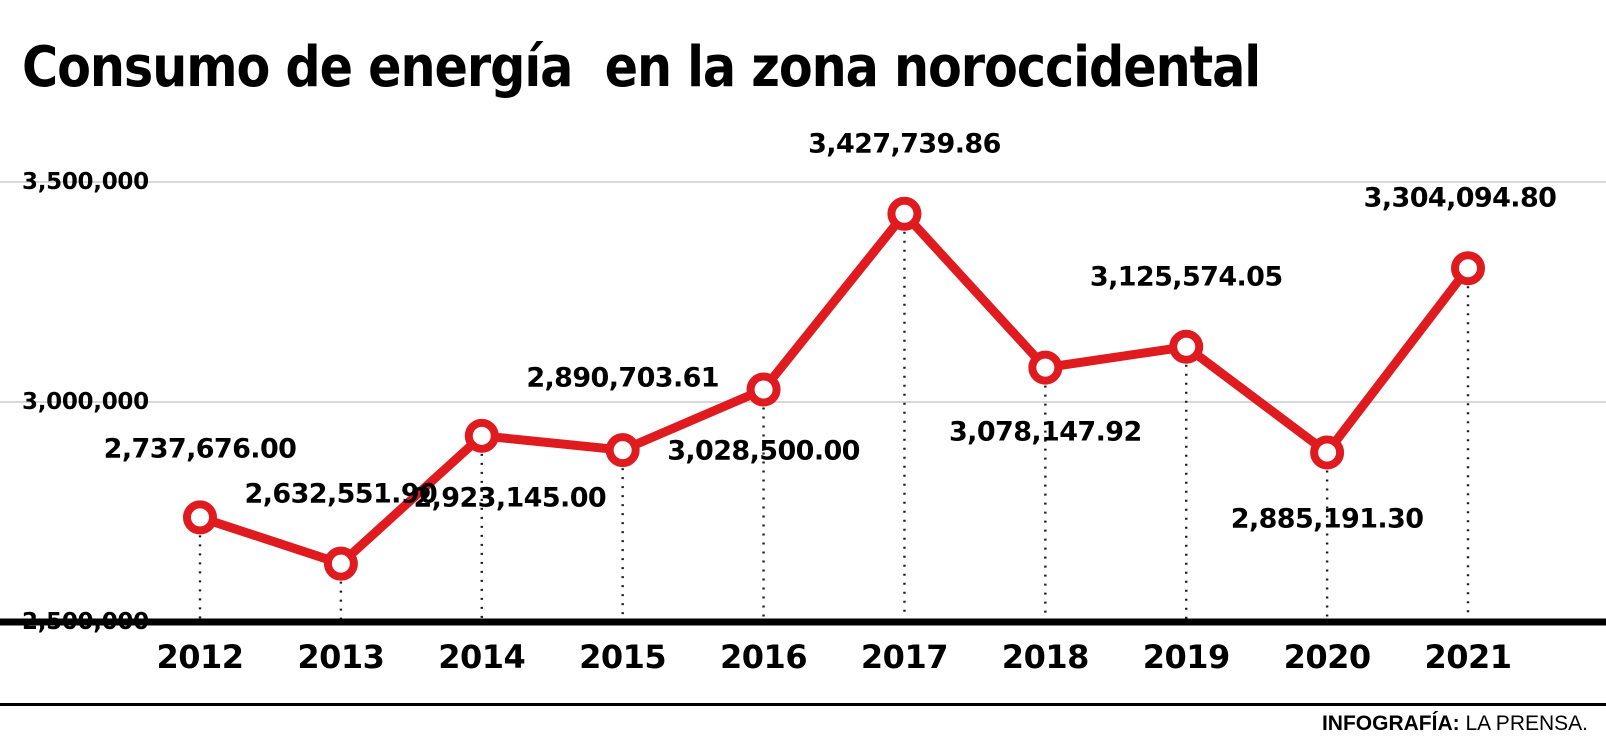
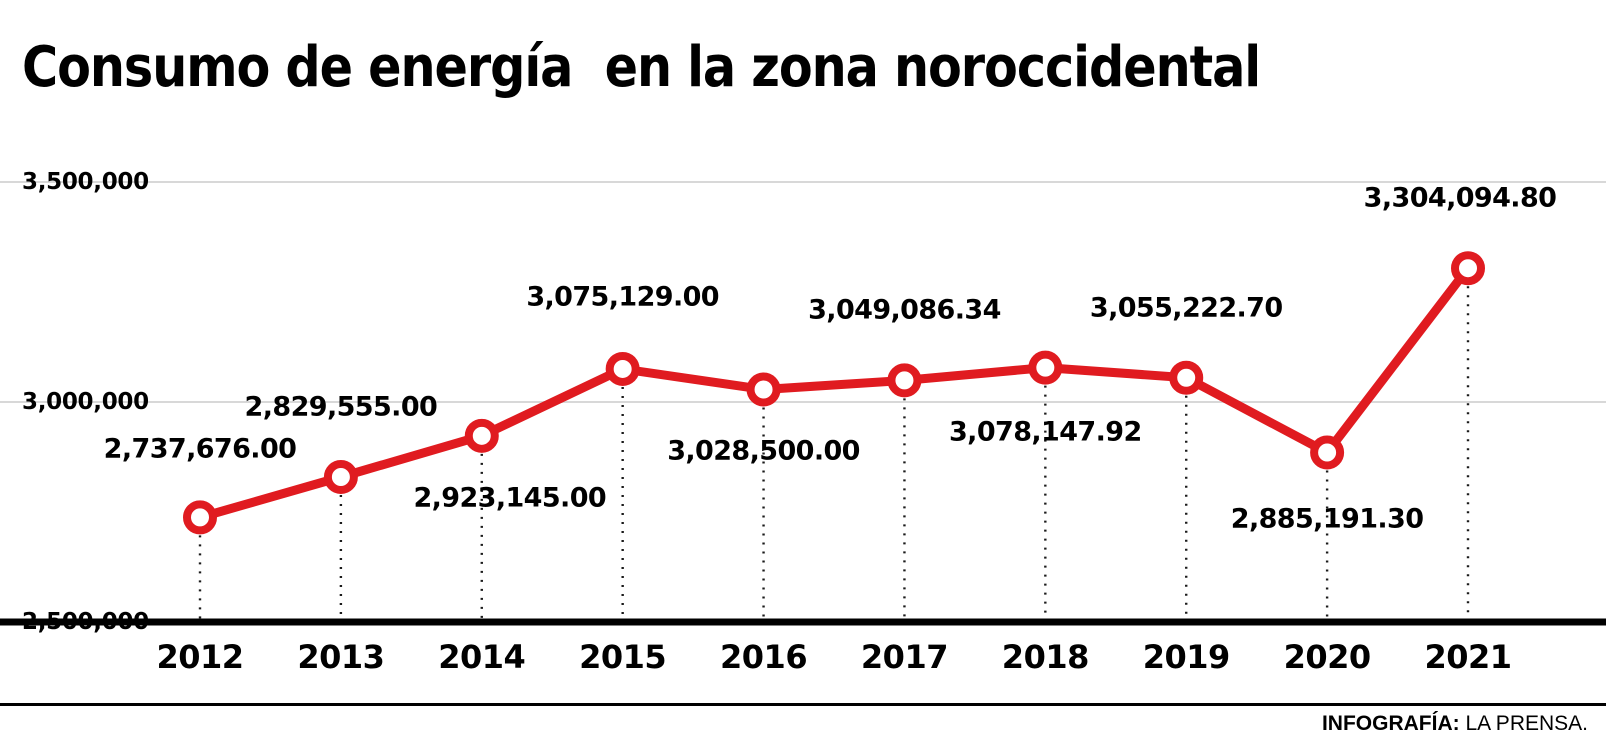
2013: 2,632,551.90 -> 2,829,555.00
2015: 2,890,703.61 -> 3,075,129.00
2017: 3,427,739.86 -> 3,049,086.34
2019: 3,125,574.05 -> 3,055,222.70
